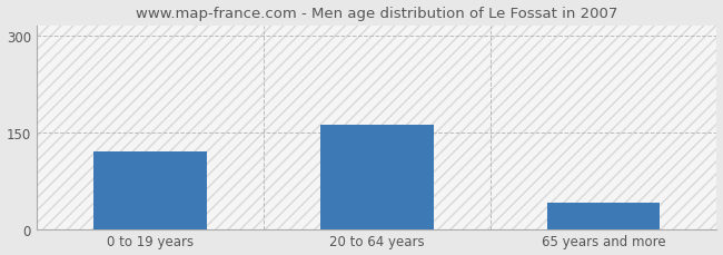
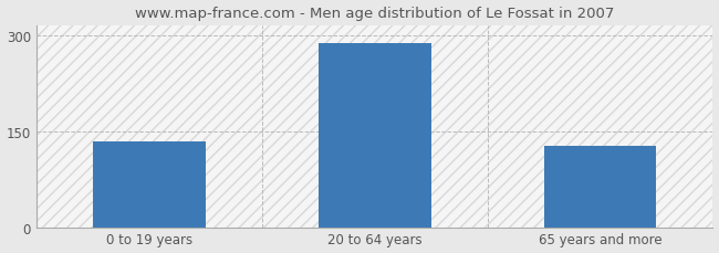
0 to 19 years: 120 -> 133
20 to 64 years: 162 -> 287
65 years and more: 40 -> 127
